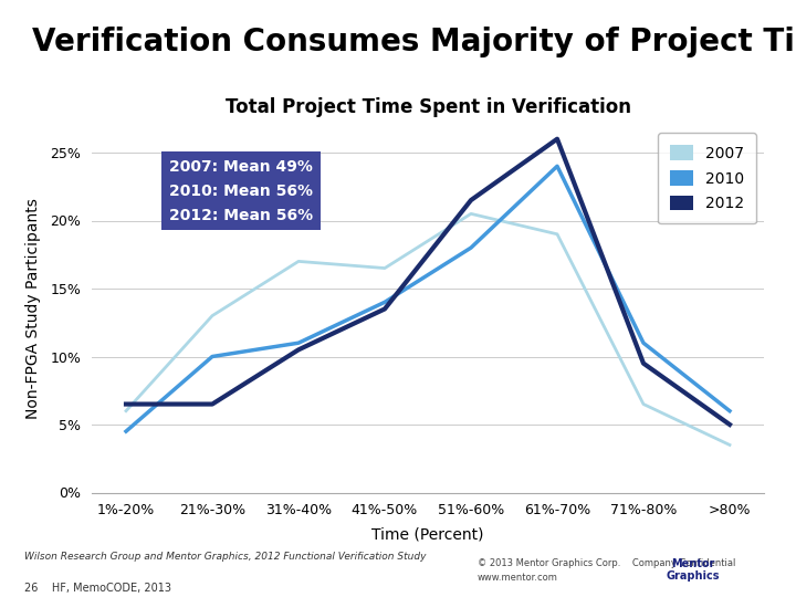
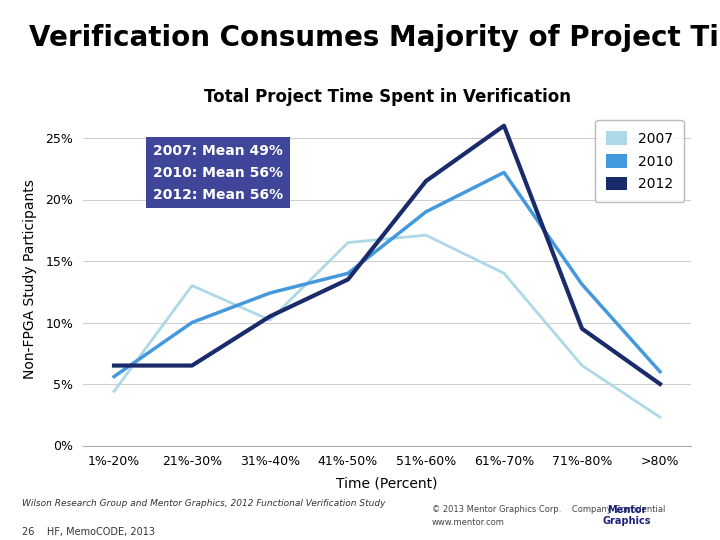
2007/1%-20%: 6.0% -> 4.4%
2010/1%-20%: 4.5% -> 5.6%
2007/31%-40%: 17.0% -> 10.2%
2010/31%-40%: 11.0% -> 12.4%
2007/51%-60%: 20.5% -> 17.1%
2010/51%-60%: 18.0% -> 19.0%
2007/61%-70%: 19.0% -> 14.0%
2010/61%-70%: 24.0% -> 22.2%
2010/71%-80%: 11.0% -> 13.1%
2007/>80%: 3.5% -> 2.3%
